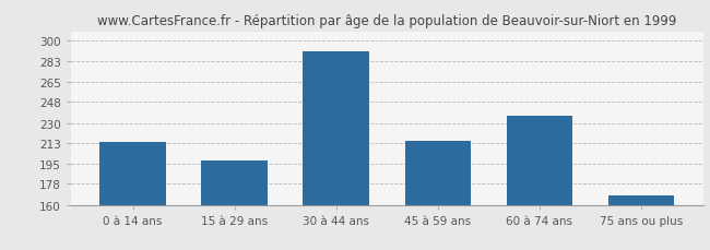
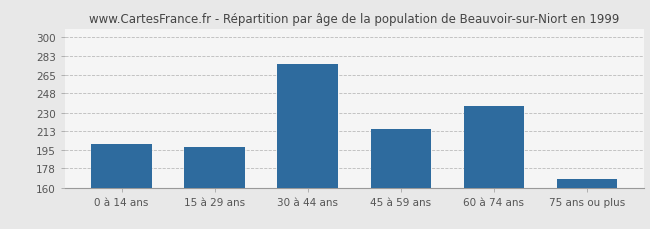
0 à 14 ans: 214 -> 201
30 à 44 ans: 291 -> 275
